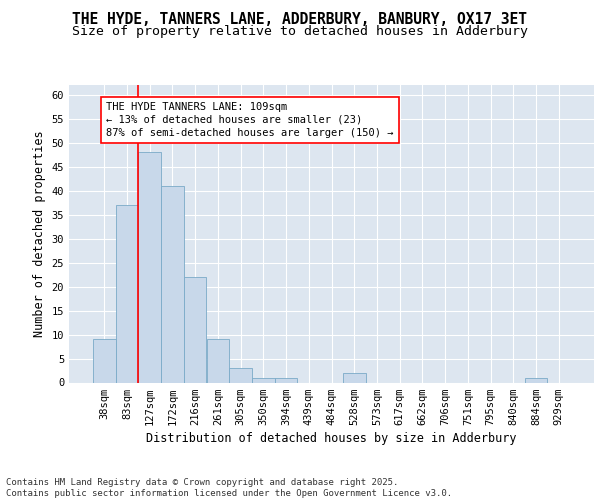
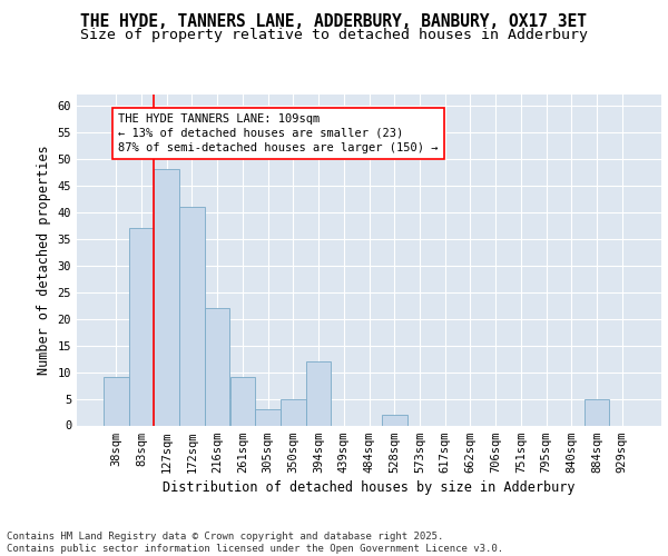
350sqm: 1 -> 5
394sqm: 1 -> 12
884sqm: 1 -> 5
